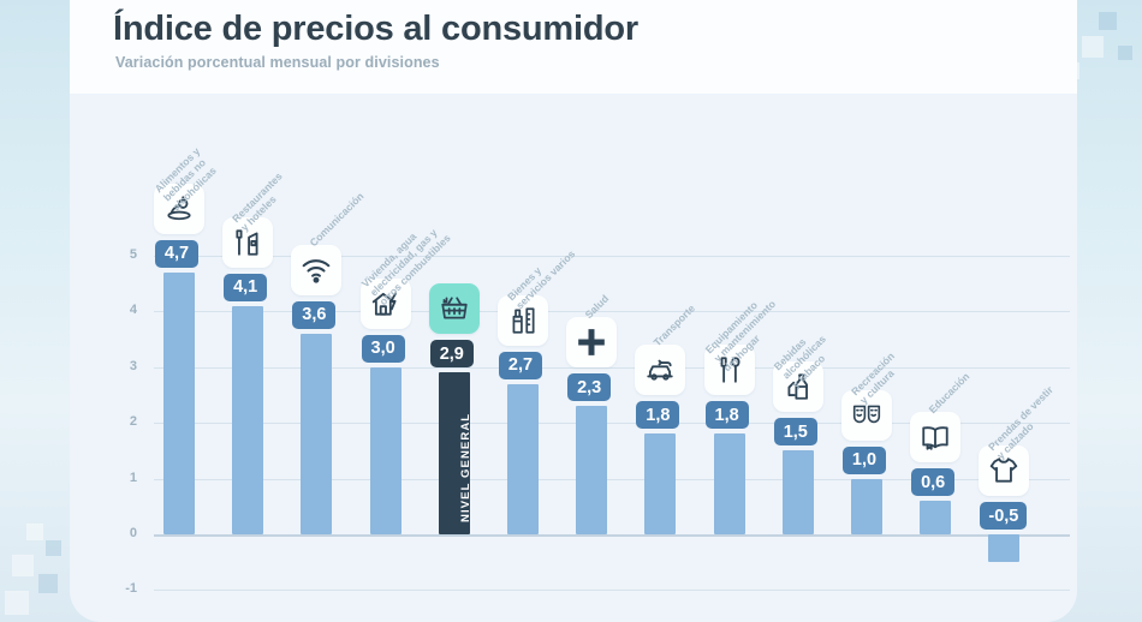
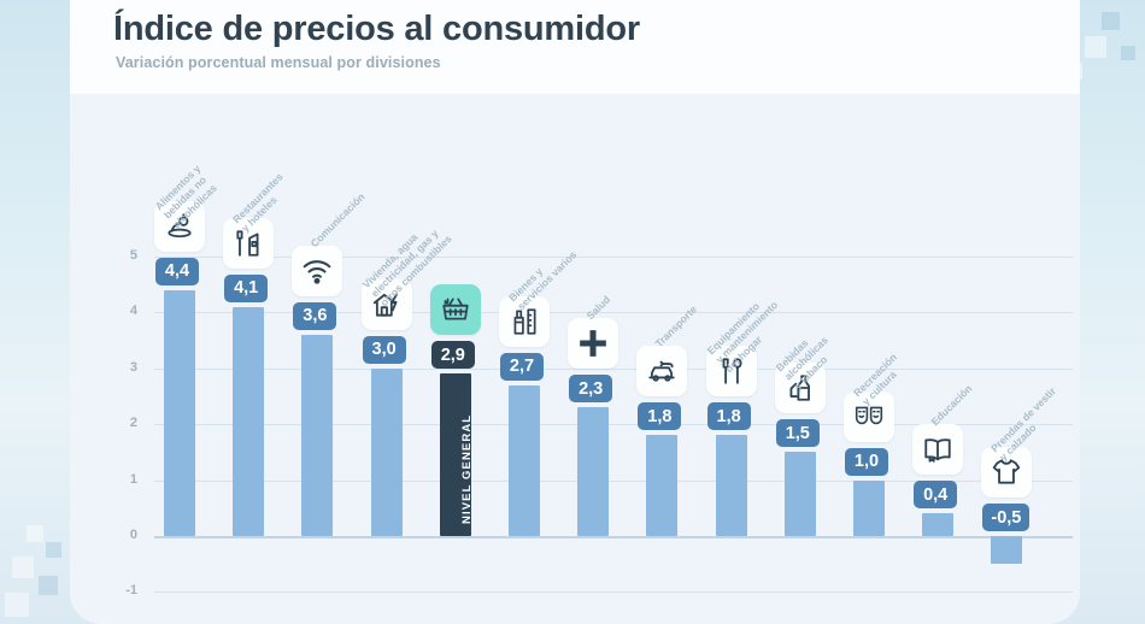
Alimentos y bebidas no alcohólicas: 4,7 -> 4,4
Educación: 0,6 -> 0,4
